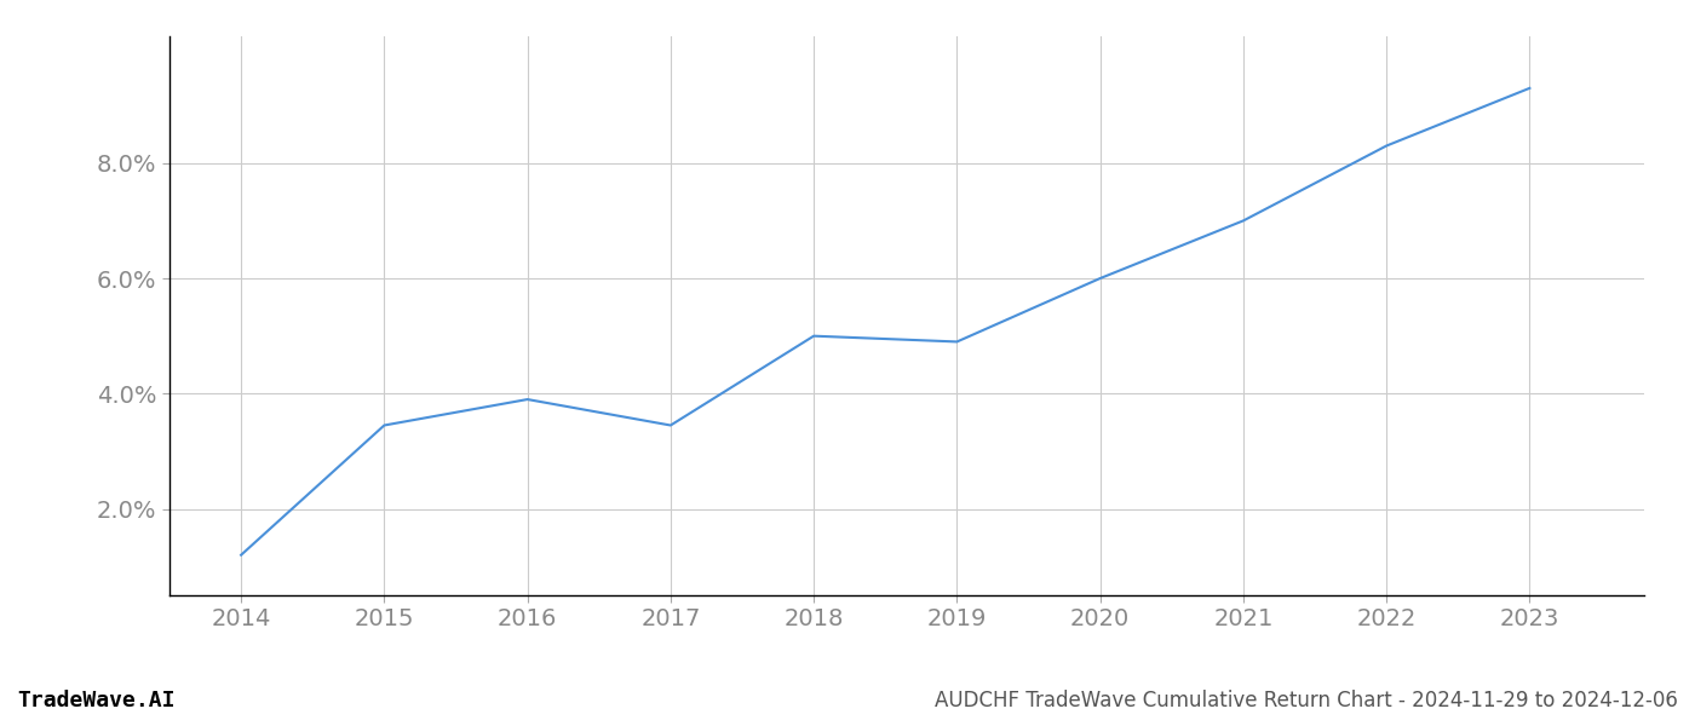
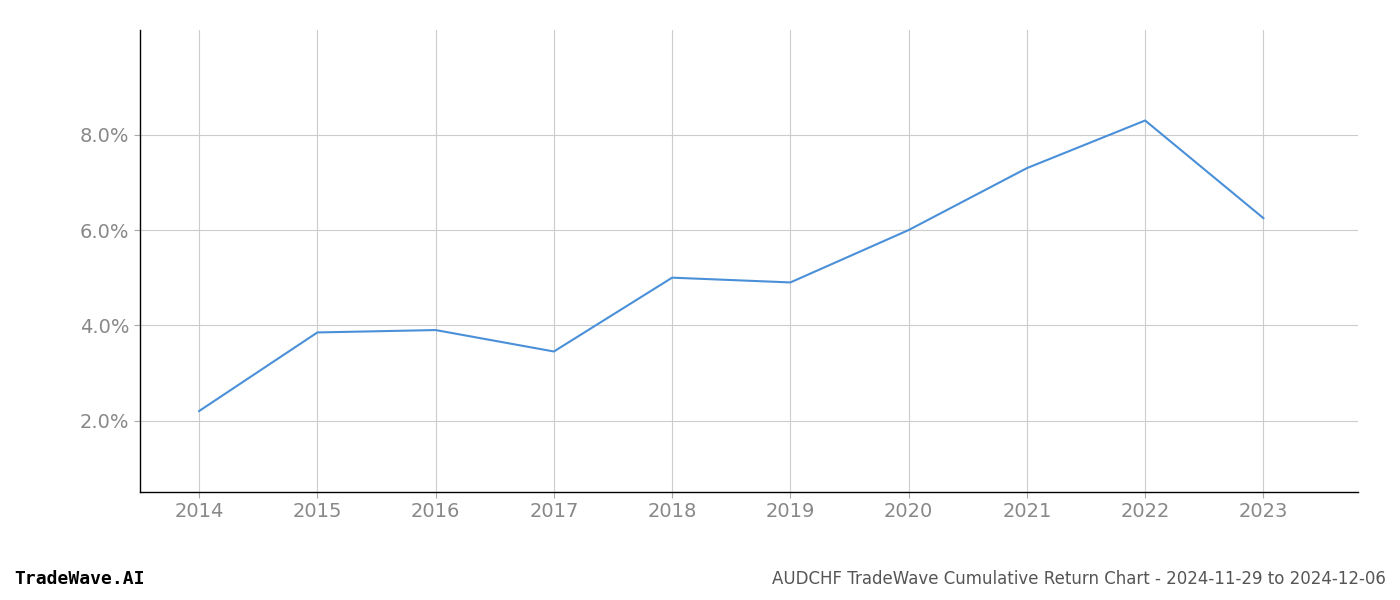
2014: 1.20% -> 2.20%
2015: 3.45% -> 3.85%
2021: 7.00% -> 7.30%
2023: 9.30% -> 6.25%
